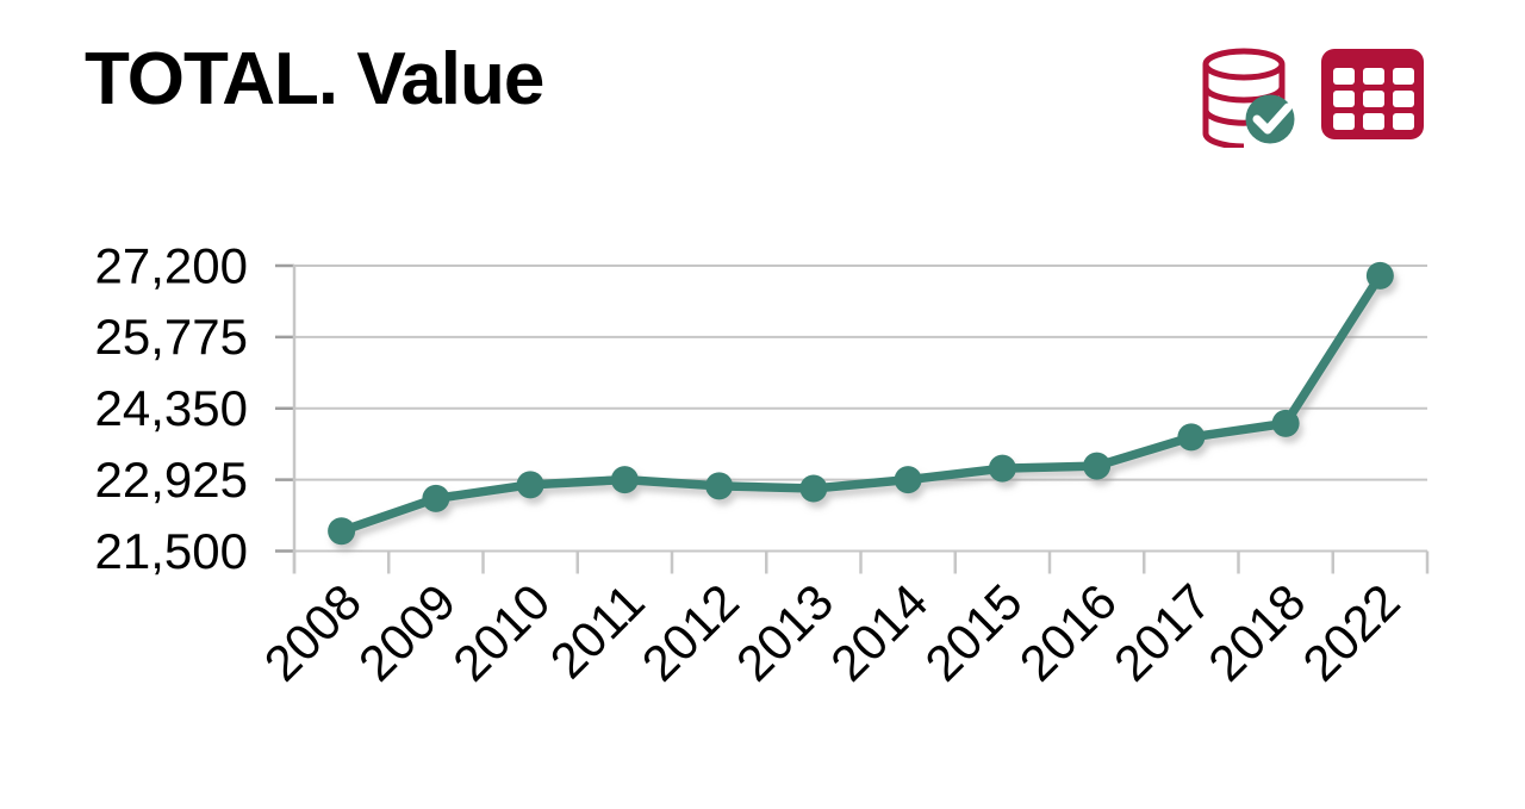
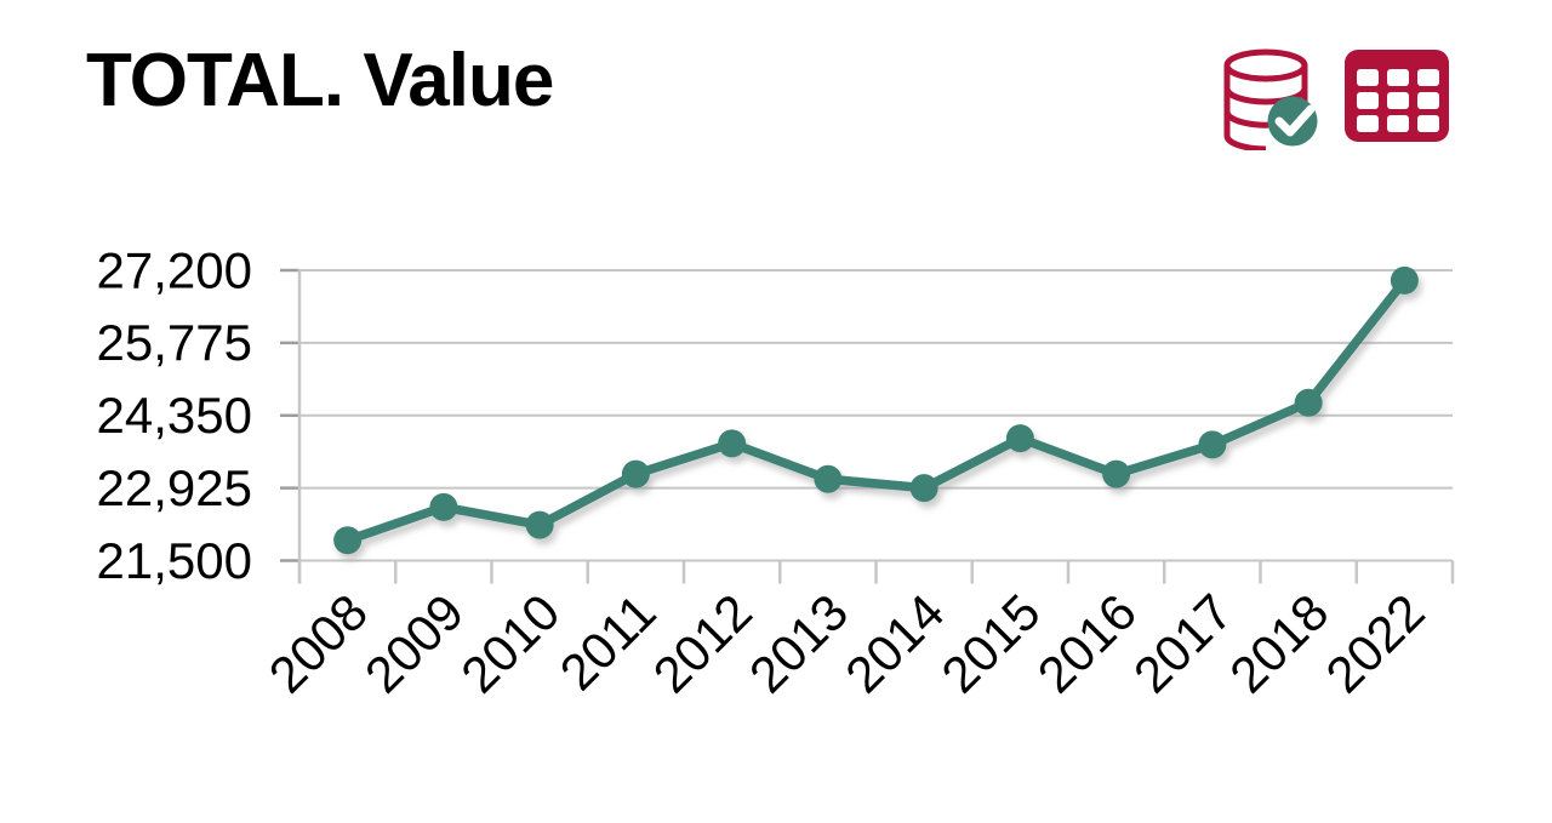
2010: 22800 -> 22200
2011: 22900 -> 23200
2012: 22800 -> 23800
2013: 22800 -> 23100
2015: 23200 -> 23900
2018: 24000 -> 24600
